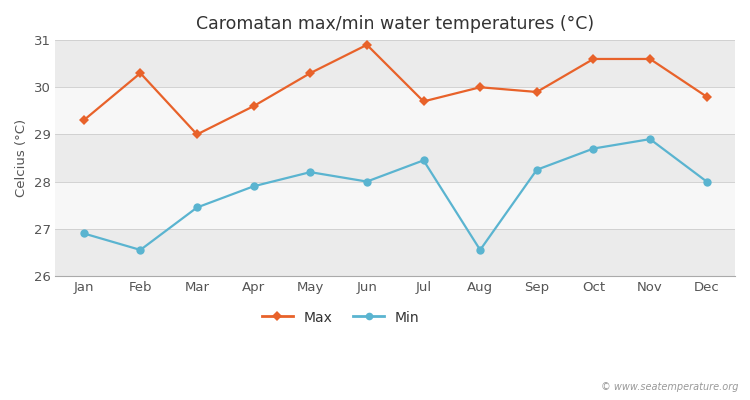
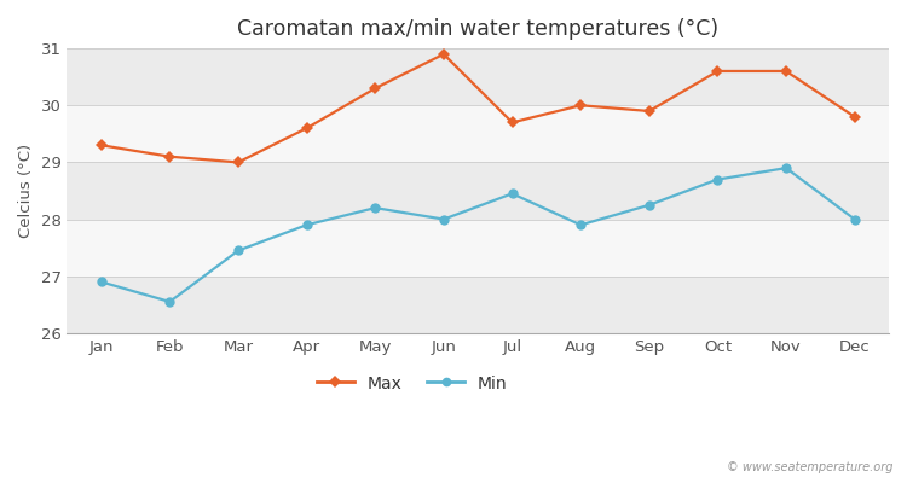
Max/Feb: 30.3 -> 29.1
Min/Aug: 26.55 -> 27.90
